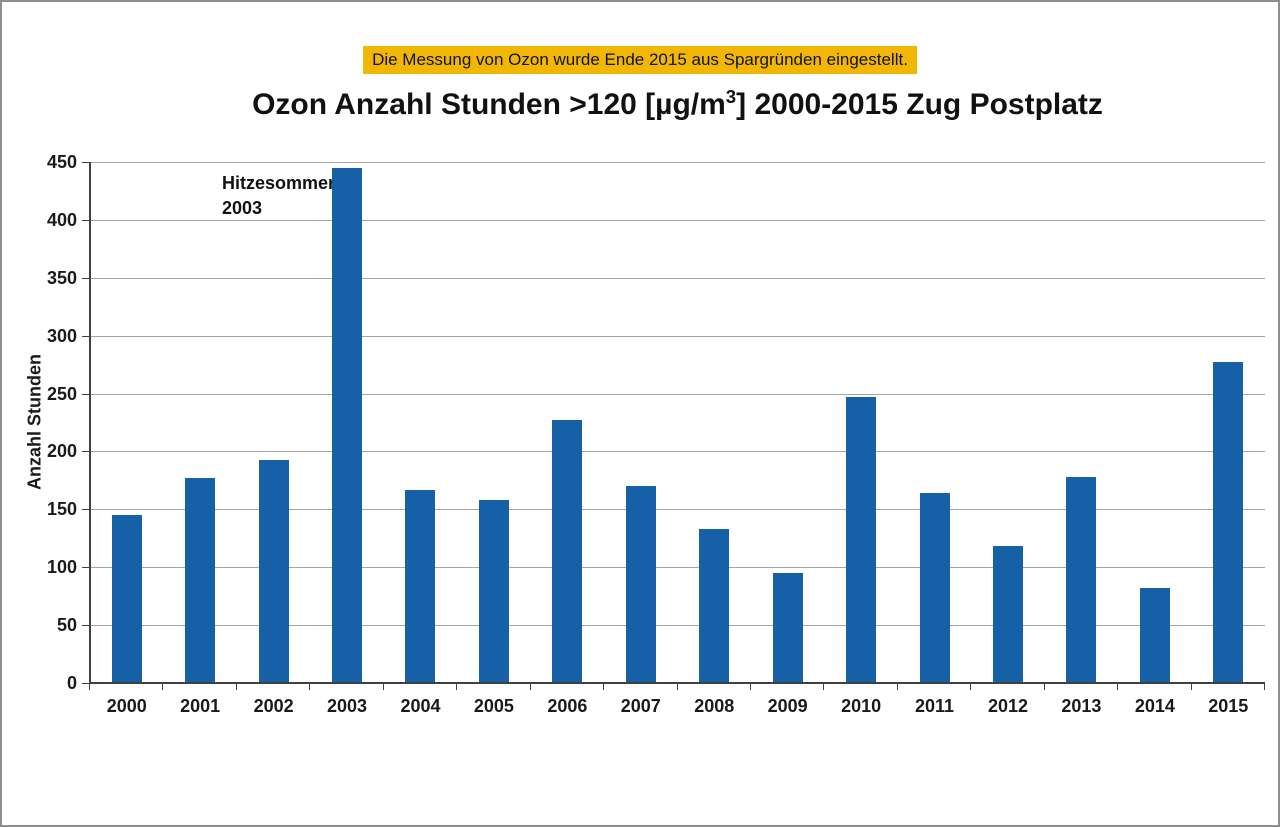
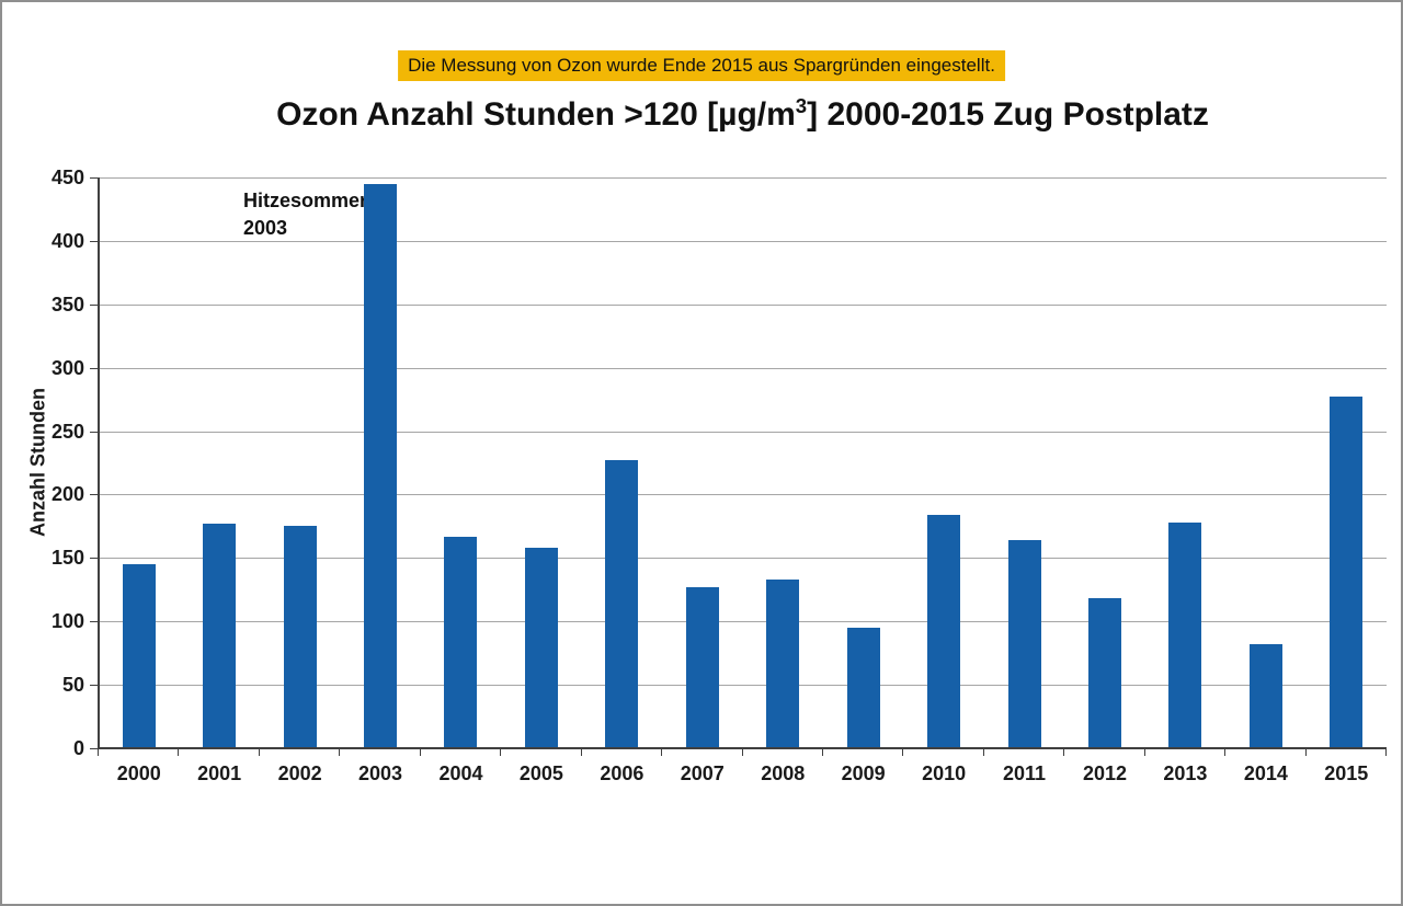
2002: 193 -> 175
2007: 170 -> 127
2010: 247 -> 184
